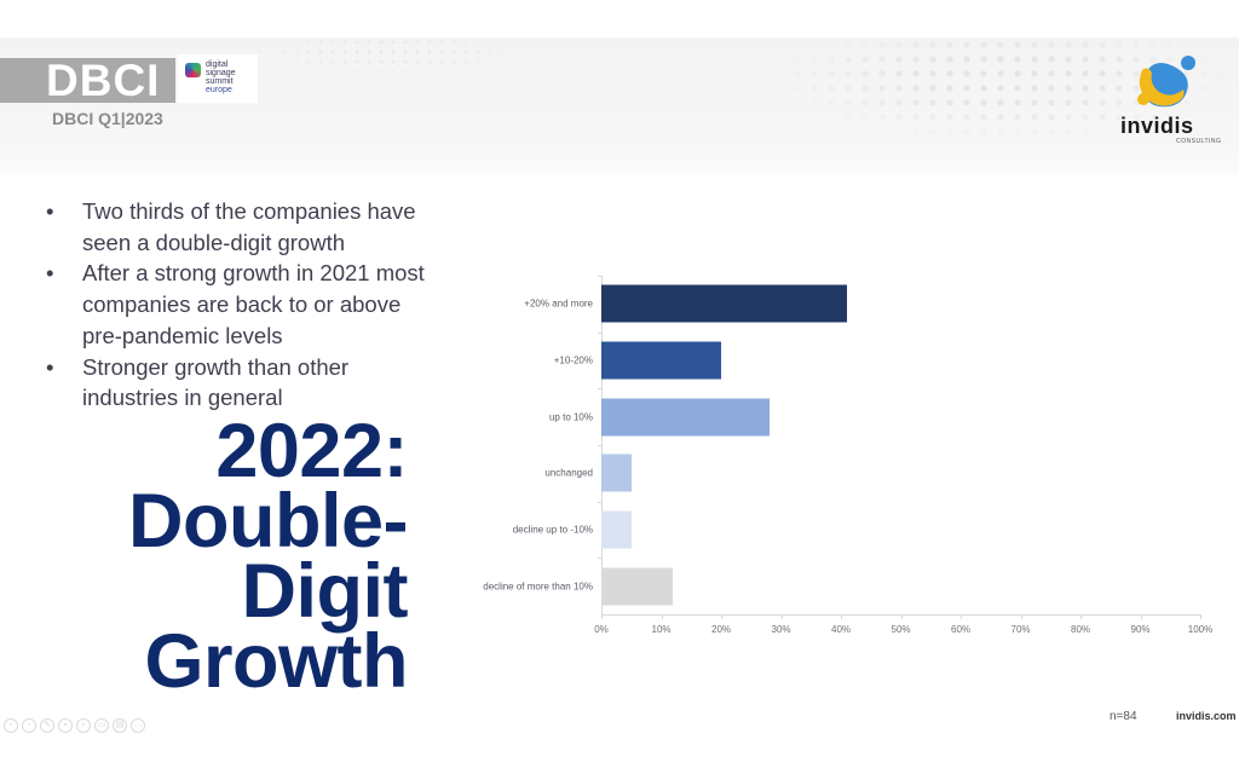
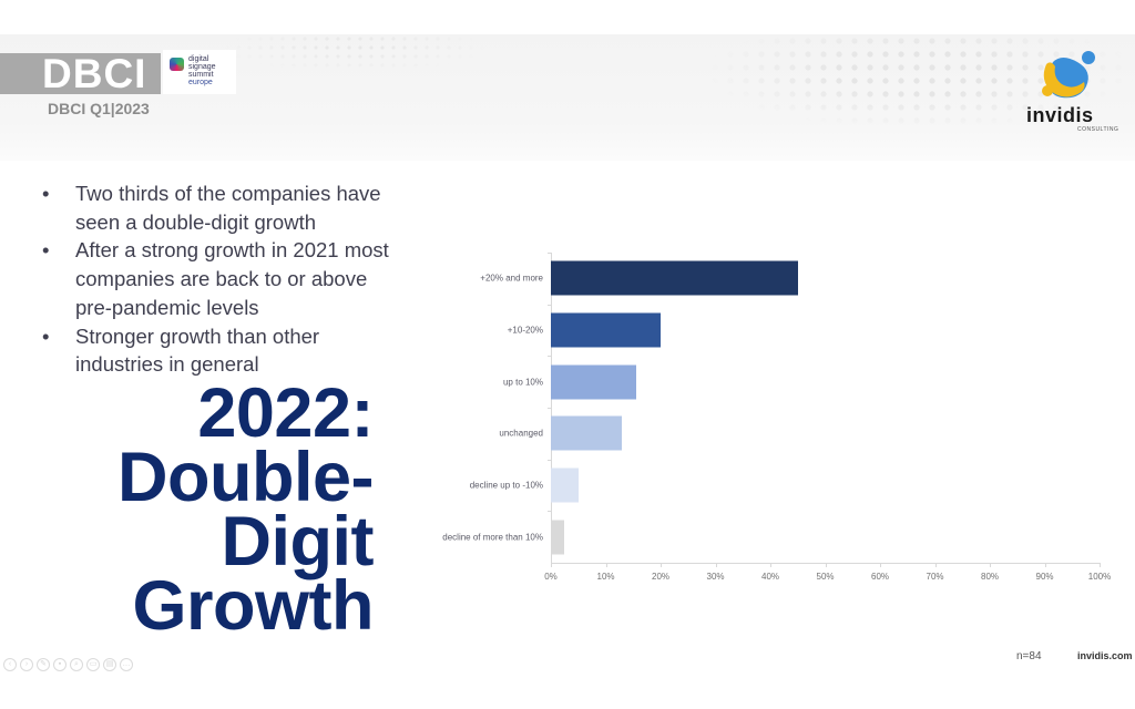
+20% and more: 41% -> 45%
up to 10%: 28% -> 16%
unchanged: 5% -> 13%
decline of more than 10%: 12% -> 2%
